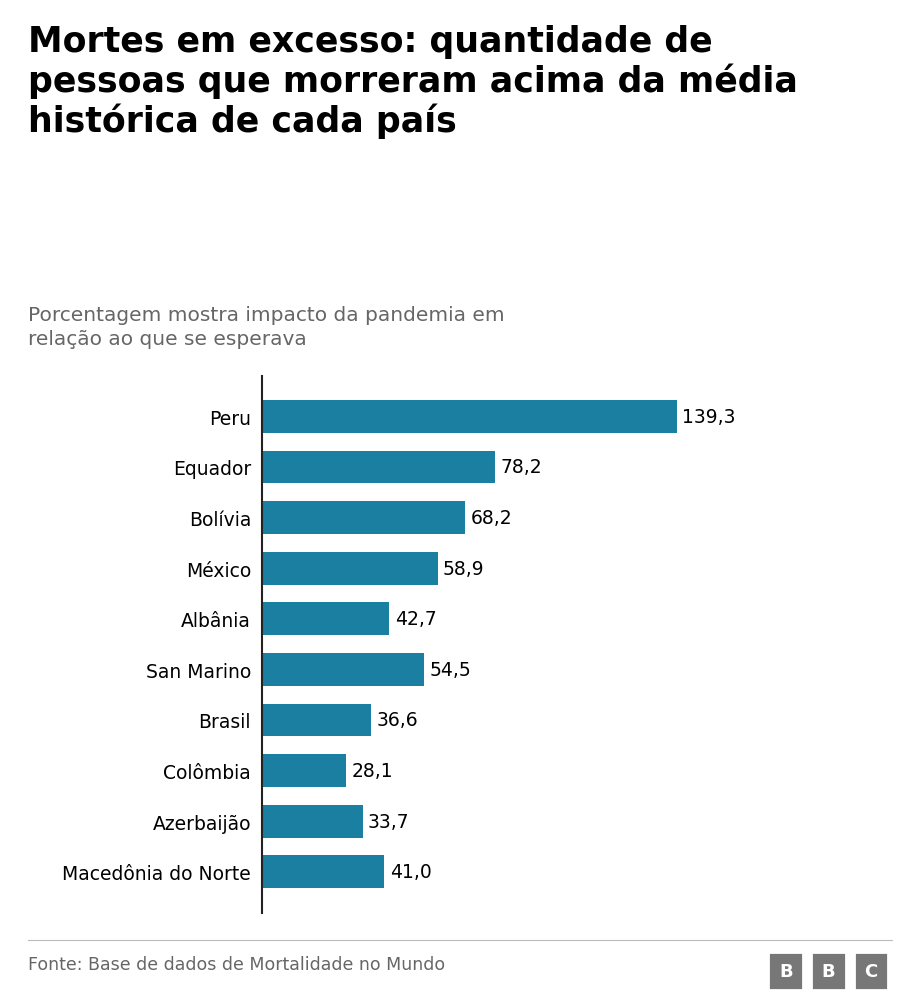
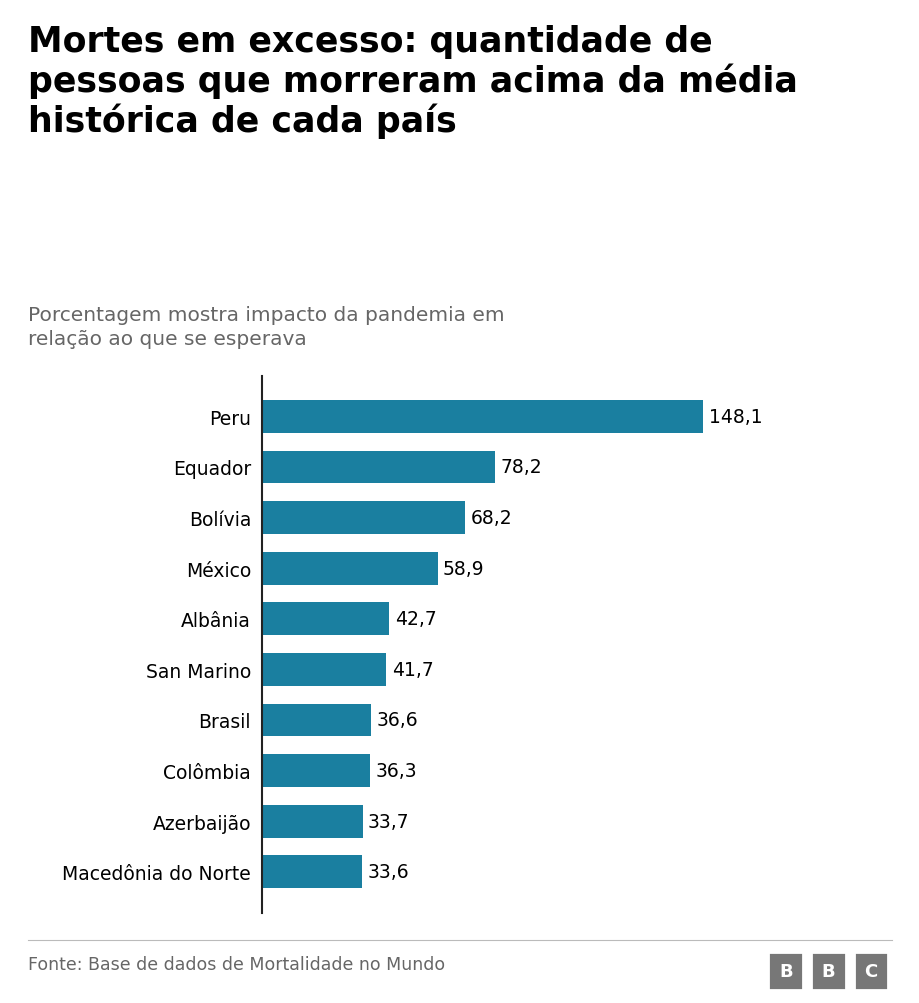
Peru: 139,3 -> 148,1
San Marino: 54,5 -> 41,7
Colômbia: 28,1 -> 36,3
Macedônia do Norte: 41,0 -> 33,6
